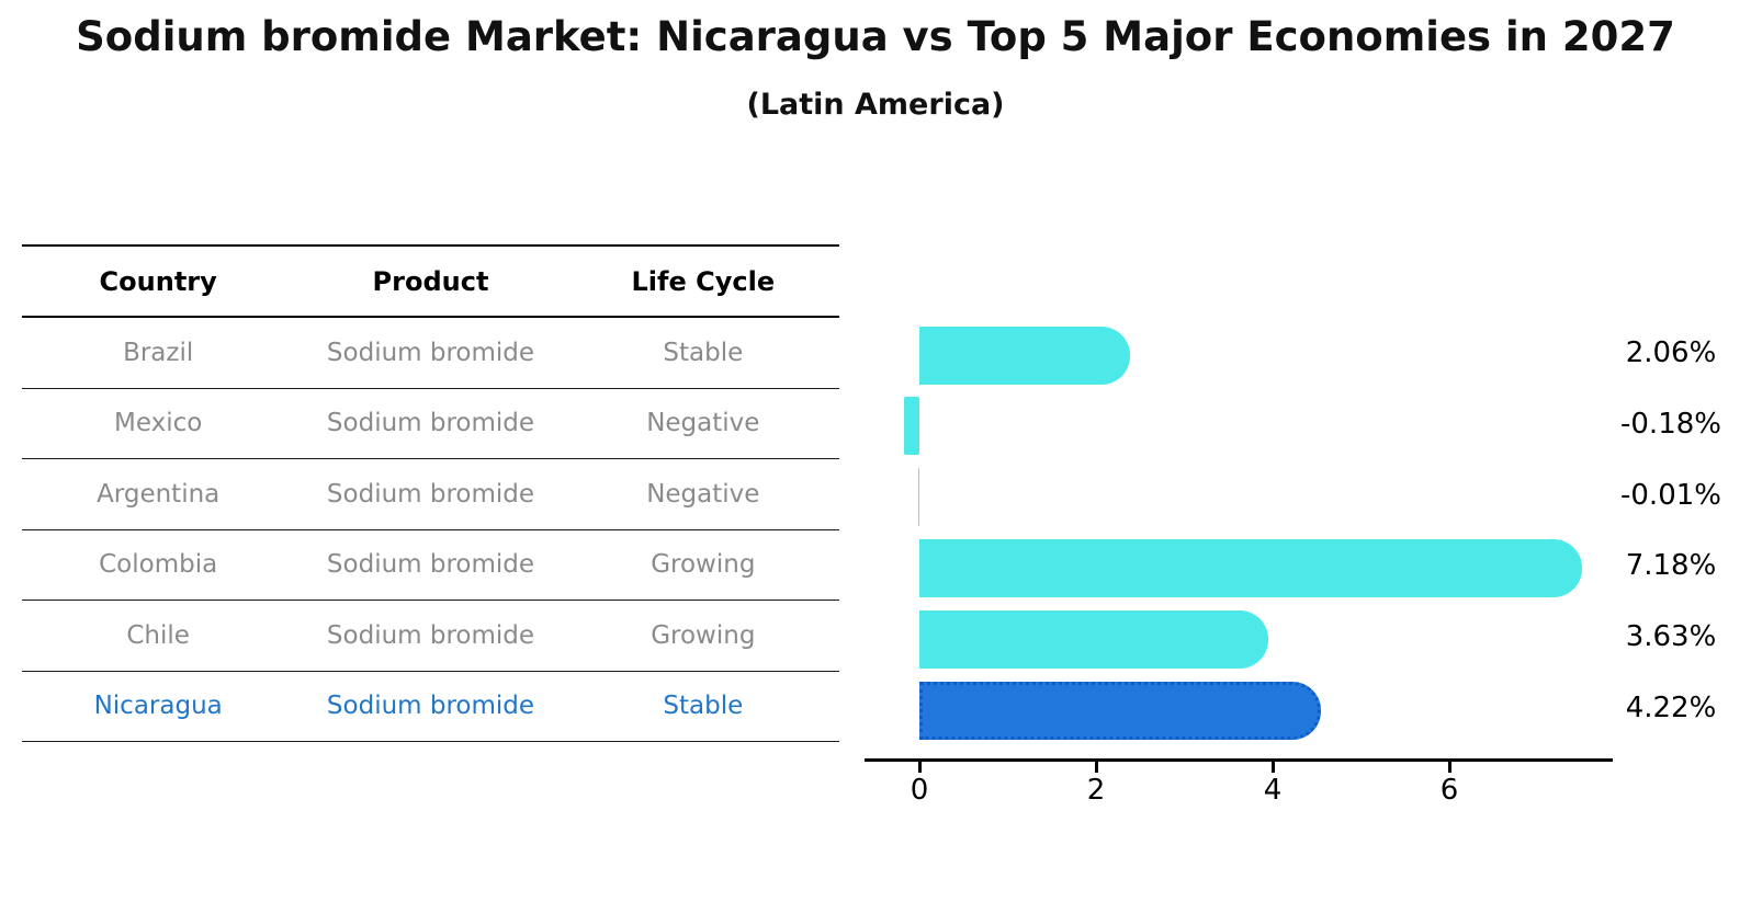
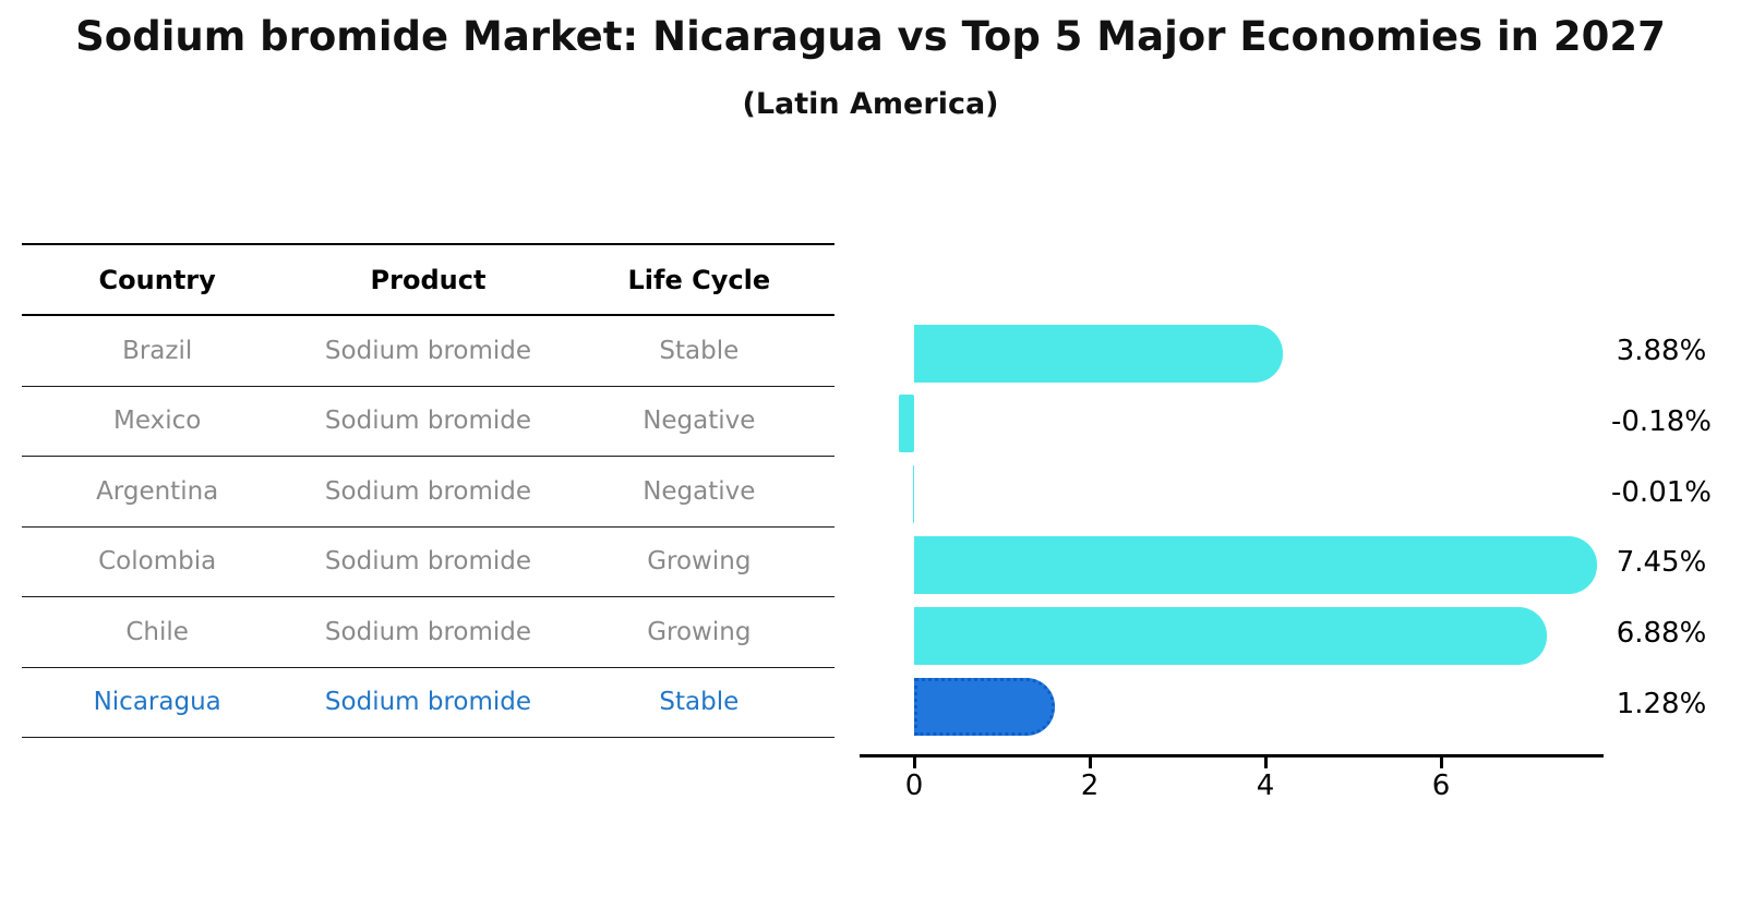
Brazil: 2.06% -> 3.88%
Colombia: 7.18% -> 7.45%
Chile: 3.63% -> 6.88%
Nicaragua: 4.22% -> 1.28%
